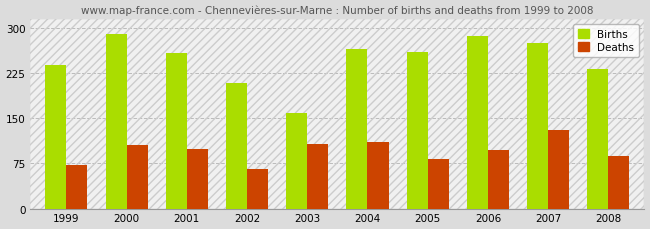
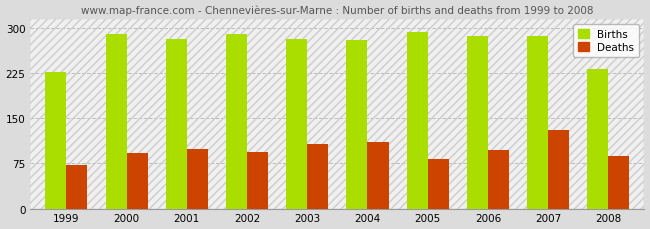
Births/1999: 238 -> 226
Deaths/2000: 106 -> 92
Births/2001: 258 -> 282
Births/2002: 208 -> 290
Deaths/2002: 66 -> 93
Births/2003: 158 -> 281
Births/2004: 264 -> 280
Births/2005: 260 -> 293
Births/2007: 274 -> 286
